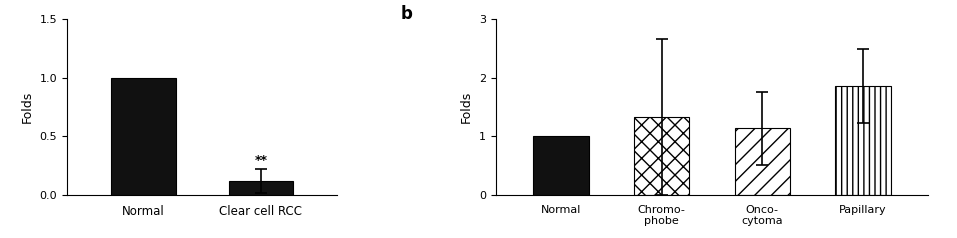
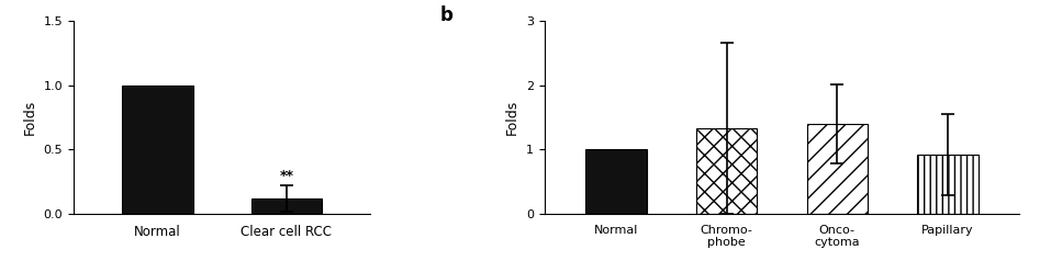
Onco- cytoma: 1.14 -> 1.40
Papillary: 1.86 -> 0.92
